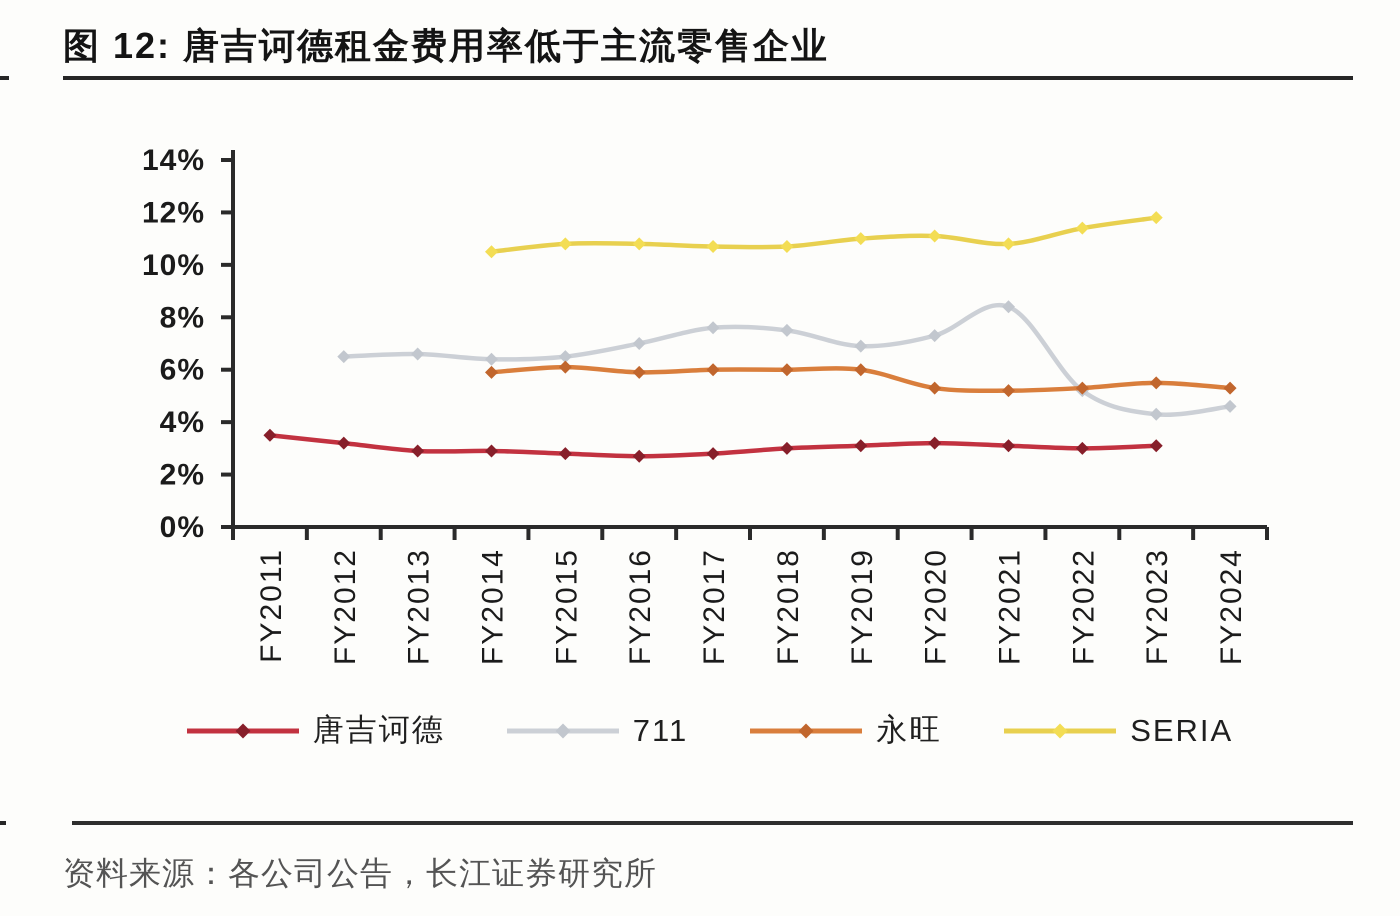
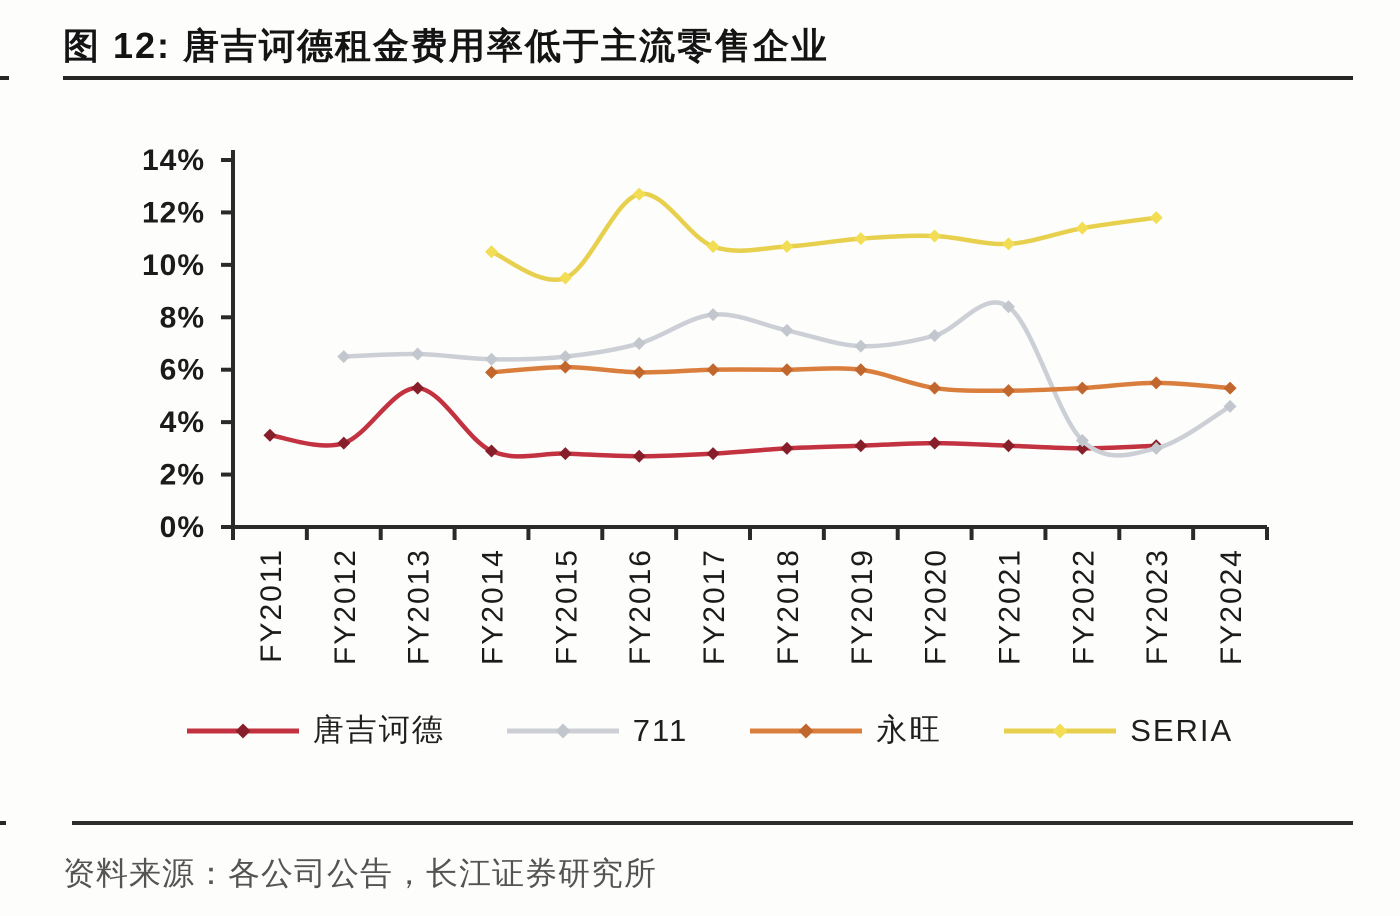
唐吉诃德/FY2013: 2.9% -> 5.3%
SERIA/FY2015: 10.8% -> 9.5%
SERIA/FY2016: 10.8% -> 12.7%
711/FY2017: 7.6% -> 8.1%
711/FY2022: 5.2% -> 3.3%
711/FY2023: 4.3% -> 3.0%
